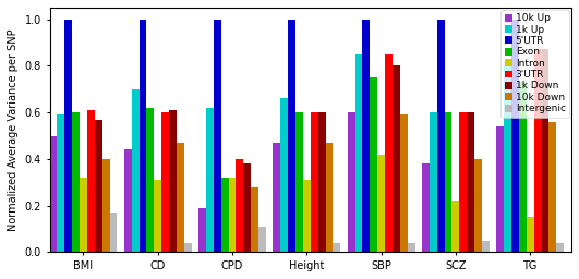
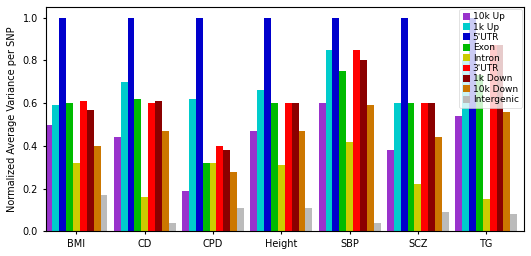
Intron/CD: 0.31 -> 0.16
Intergenic/Height: 0.04 -> 0.11
10k Down/SCZ: 0.40 -> 0.44
Intergenic/SCZ: 0.05 -> 0.09
Intergenic/TG: 0.04 -> 0.08
